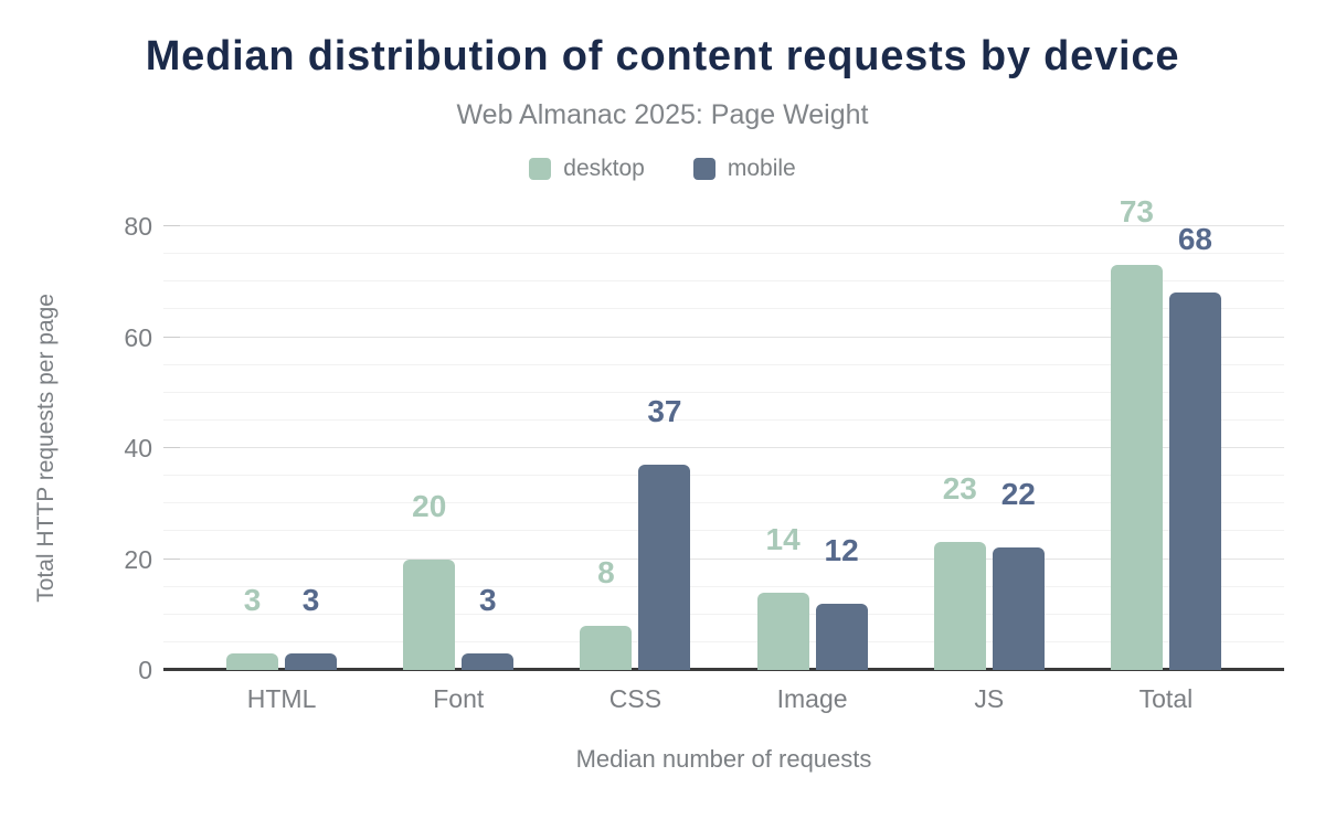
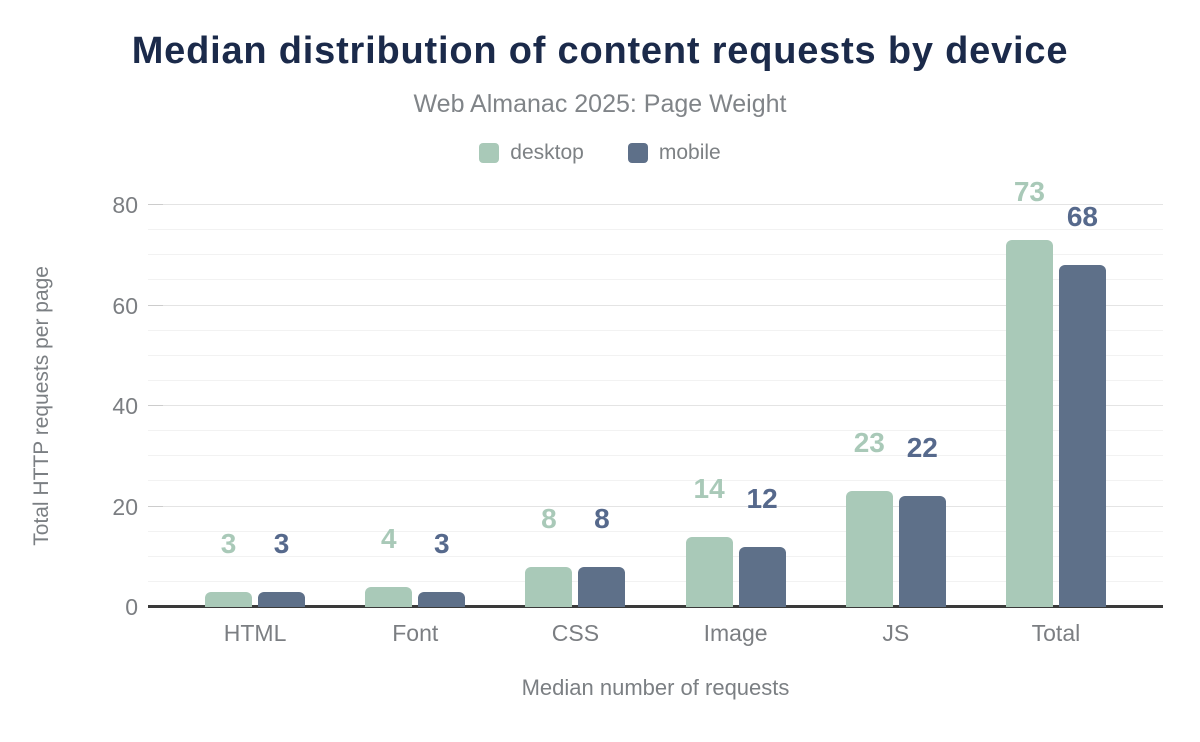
desktop/Font: 20 -> 4
mobile/CSS: 37 -> 8
